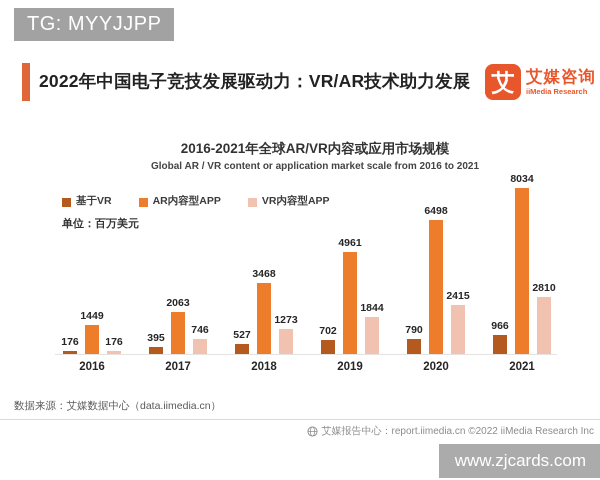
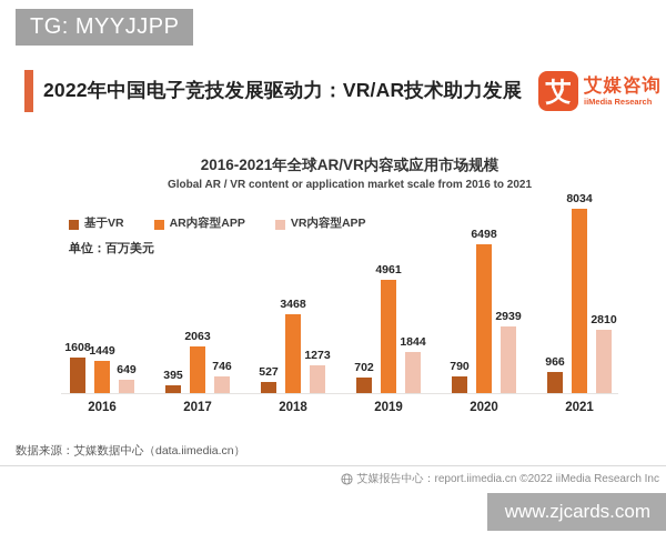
基于VR/2016: 176 -> 1608
VR内容型APP/2016: 176 -> 649
VR内容型APP/2020: 2415 -> 2939
